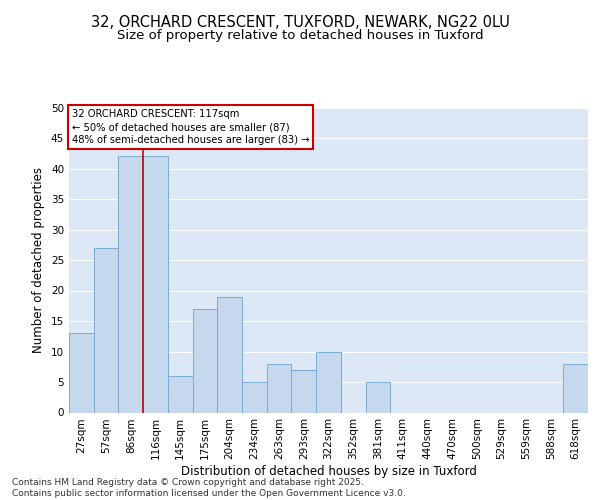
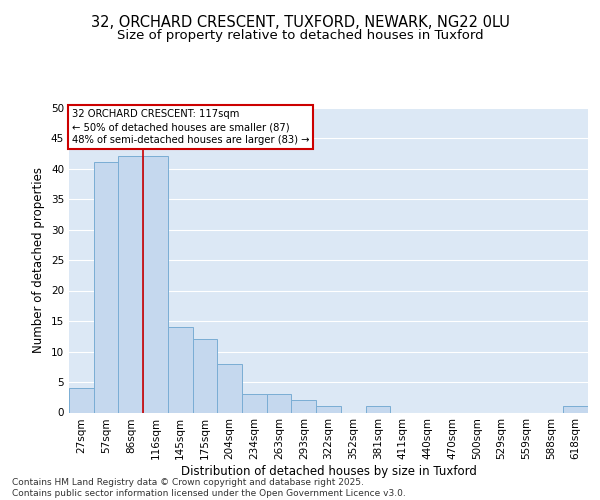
27sqm: 13 -> 4
57sqm: 27 -> 41
145sqm: 6 -> 14
175sqm: 17 -> 12
204sqm: 19 -> 8
234sqm: 5 -> 3
263sqm: 8 -> 3
293sqm: 7 -> 2
322sqm: 10 -> 1
381sqm: 5 -> 1
618sqm: 8 -> 1
